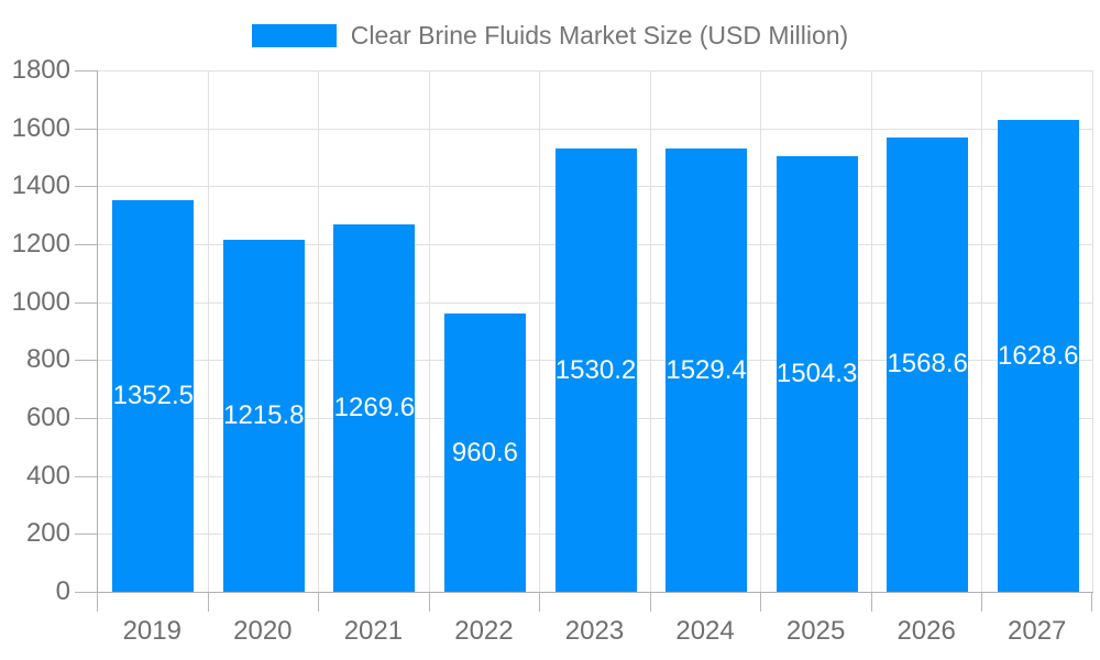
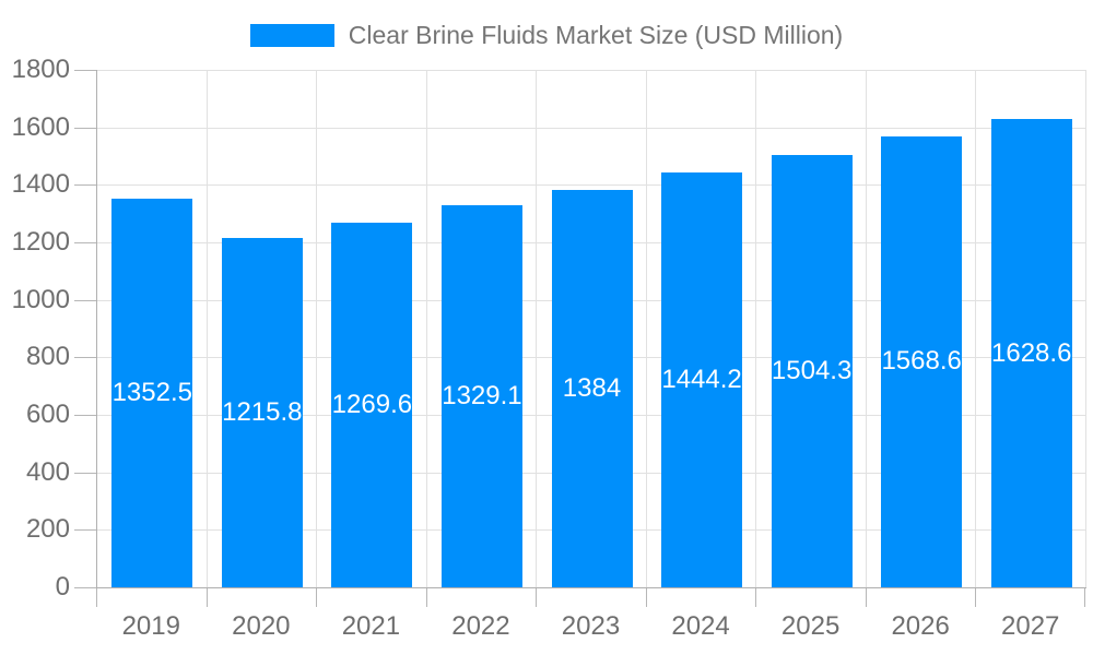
2022: 960.6 -> 1329.1
2023: 1530.2 -> 1384
2024: 1529.4 -> 1444.2
